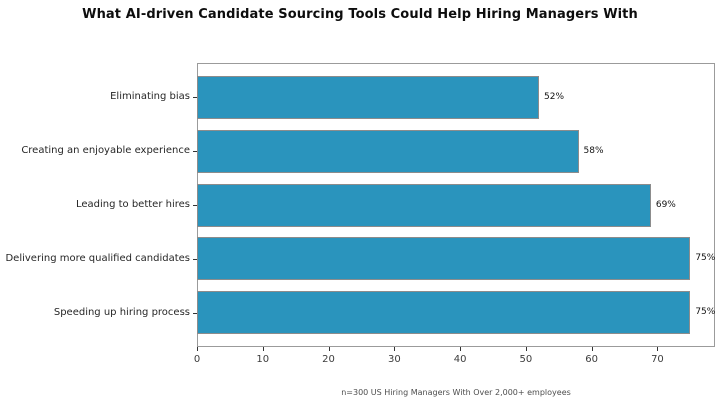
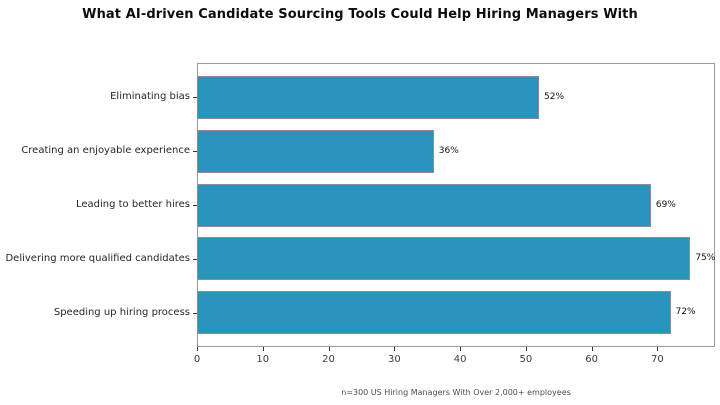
Creating an enjoyable experience: 58% -> 36%
Speeding up hiring process: 75% -> 72%
